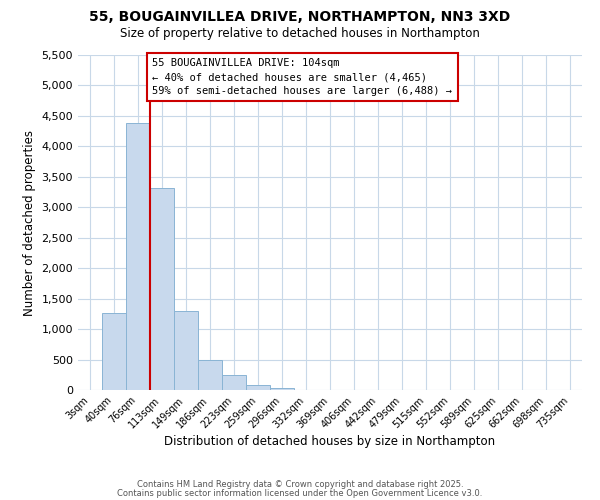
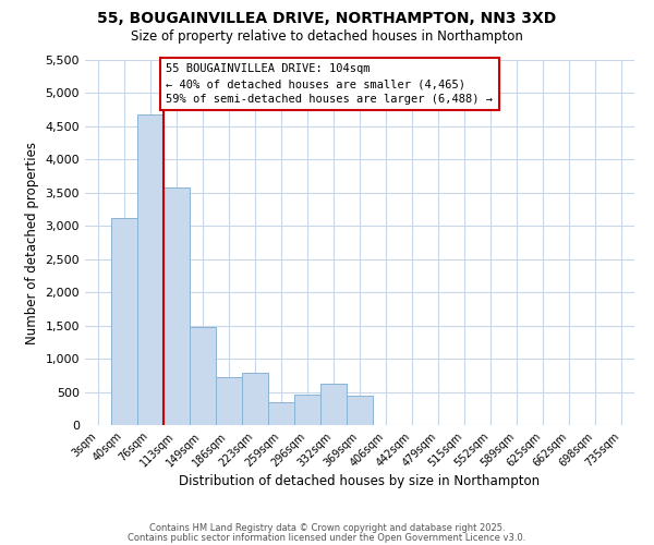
40sqm: 1,270 -> 3,120
76sqm: 4,380 -> 4,680
113sqm: 3,320 -> 3,580
149sqm: 1,290 -> 1,480
186sqm: 500 -> 720
223sqm: 240 -> 780
259sqm: 80 -> 340
296sqm: 30 -> 460
332sqm: 0 -> 620
369sqm: 0 -> 440
